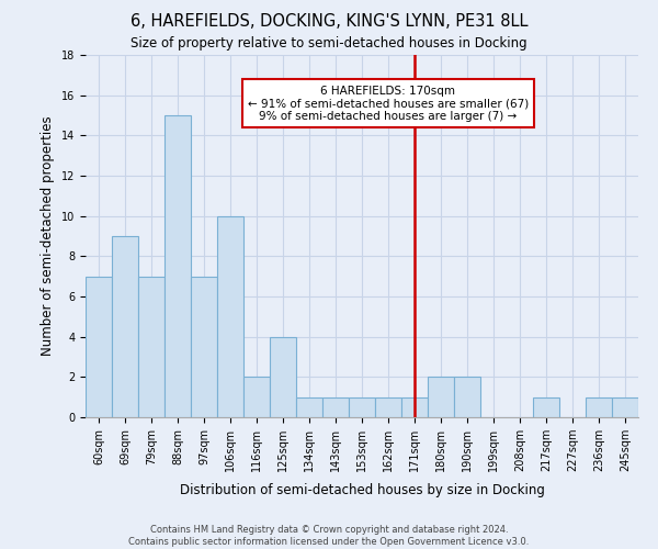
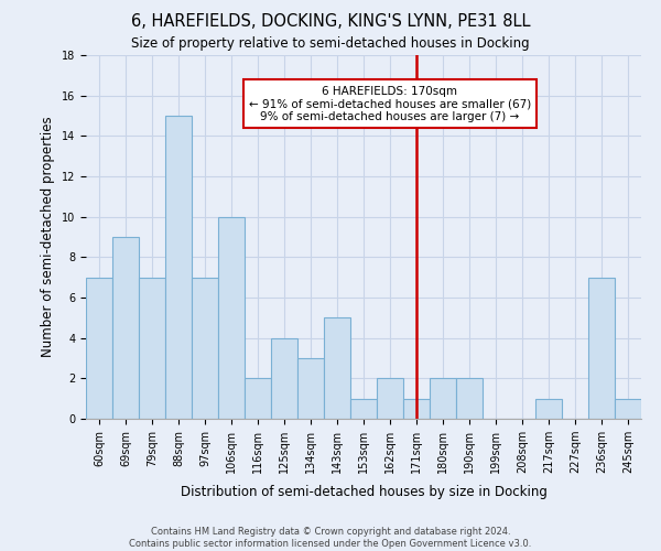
134sqm: 1 -> 3
143sqm: 1 -> 5
162sqm: 1 -> 2
236sqm: 1 -> 7
